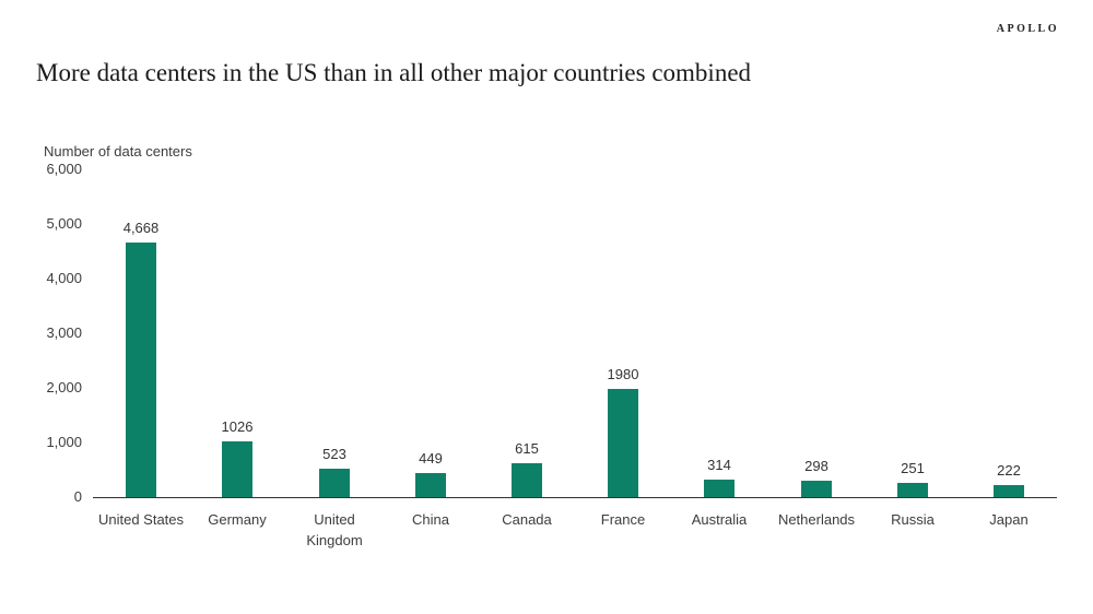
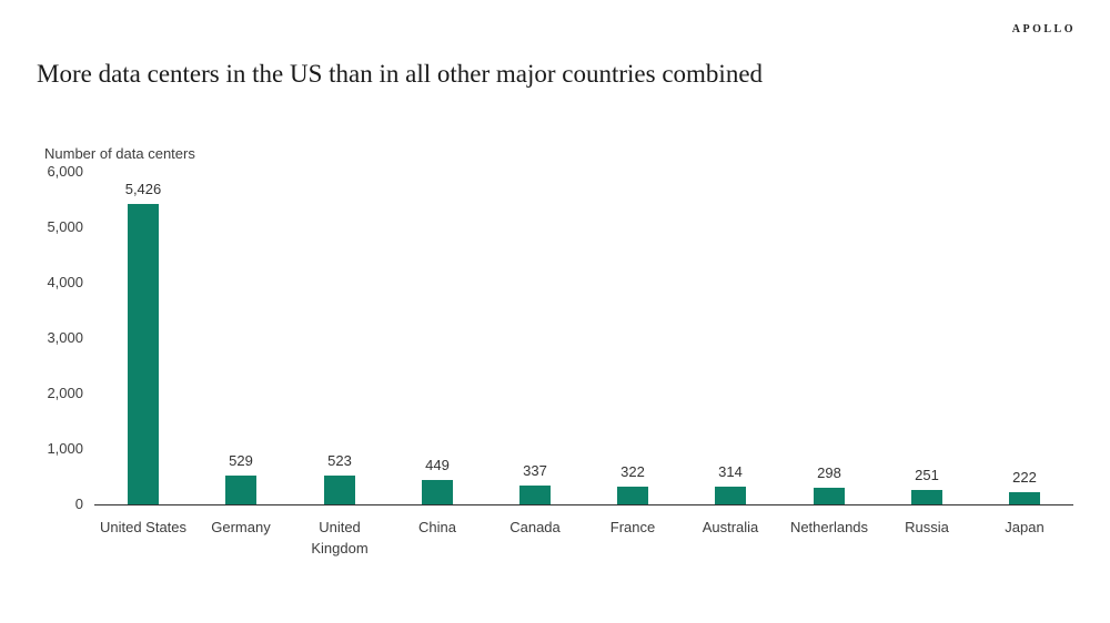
United States: 4,668 -> 5,426
Germany: 1026 -> 529
Canada: 615 -> 337
France: 1980 -> 322
